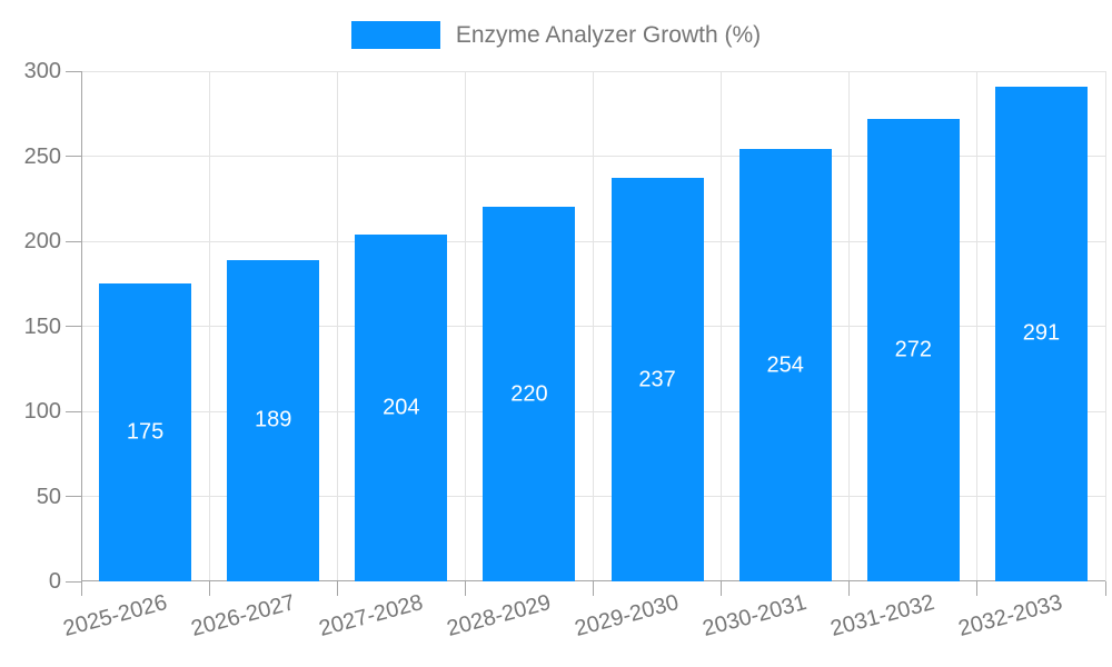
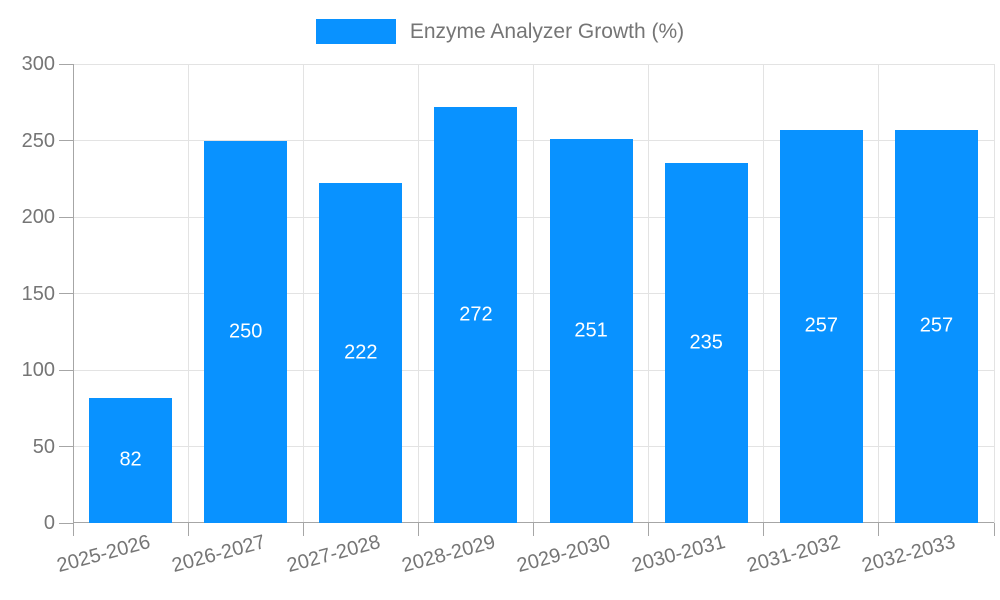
2025-2026: 175 -> 82
2026-2027: 189 -> 250
2027-2028: 204 -> 222
2028-2029: 220 -> 272
2029-2030: 237 -> 251
2030-2031: 254 -> 235
2031-2032: 272 -> 257
2032-2033: 291 -> 257
